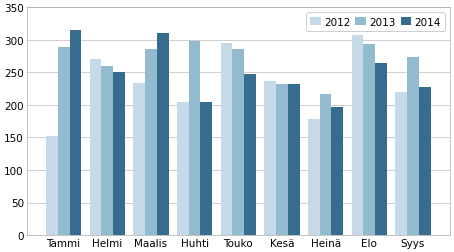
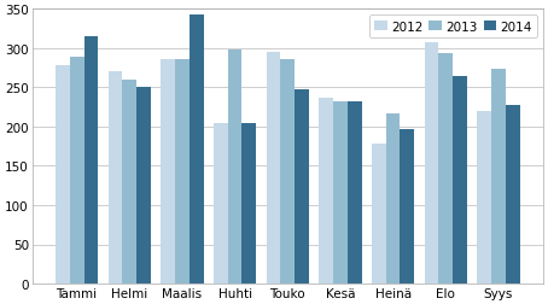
2012/Tammi: 152 -> 278
2012/Maalis: 234 -> 285
2014/Maalis: 310 -> 342
